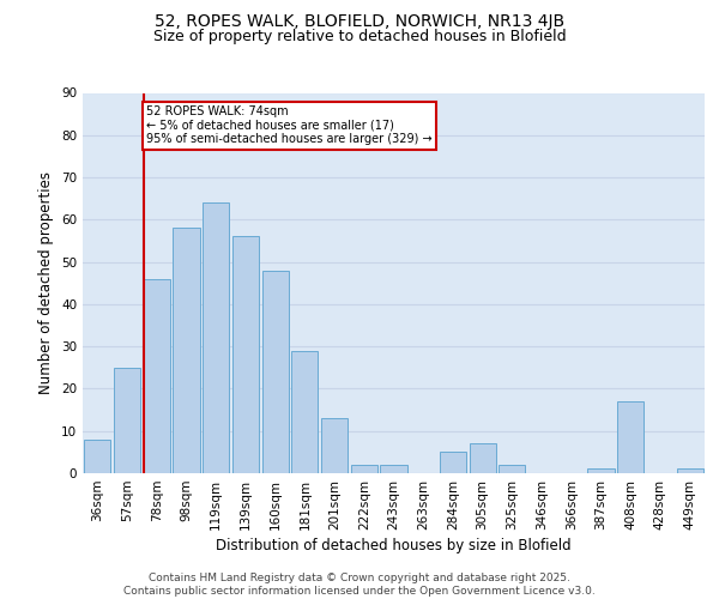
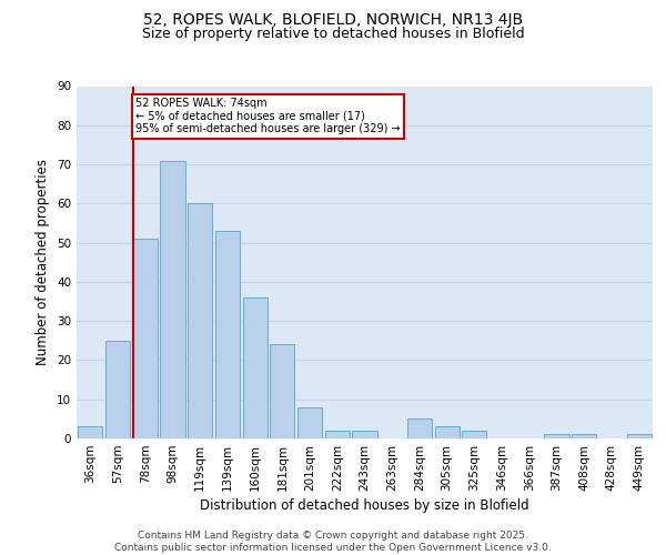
36sqm: 8 -> 3
78sqm: 46 -> 51
98sqm: 58 -> 71
119sqm: 64 -> 60
139sqm: 56 -> 53
160sqm: 48 -> 36
181sqm: 29 -> 24
201sqm: 13 -> 8
305sqm: 7 -> 3
408sqm: 17 -> 1
